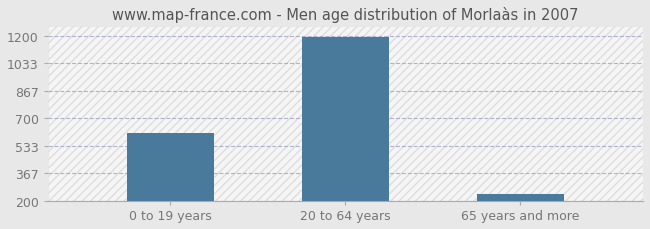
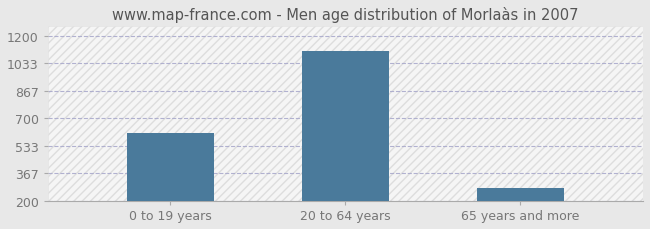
20 to 64 years: 1190 -> 1110
65 years and more: 240 -> 280
